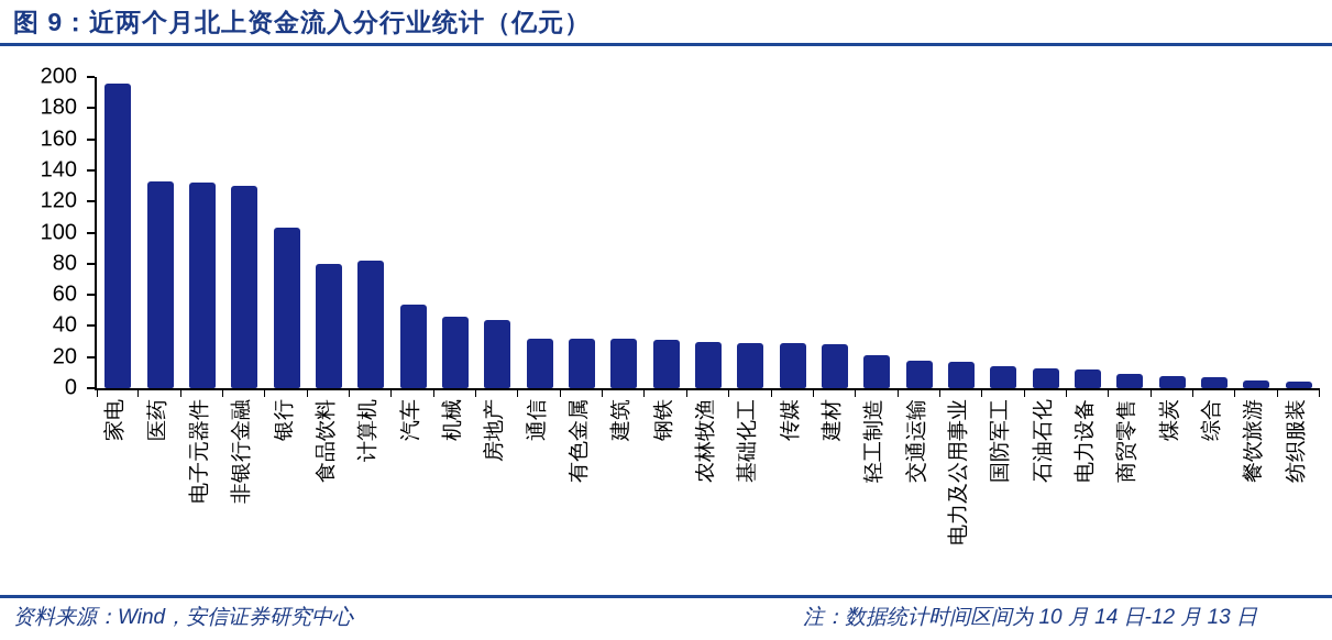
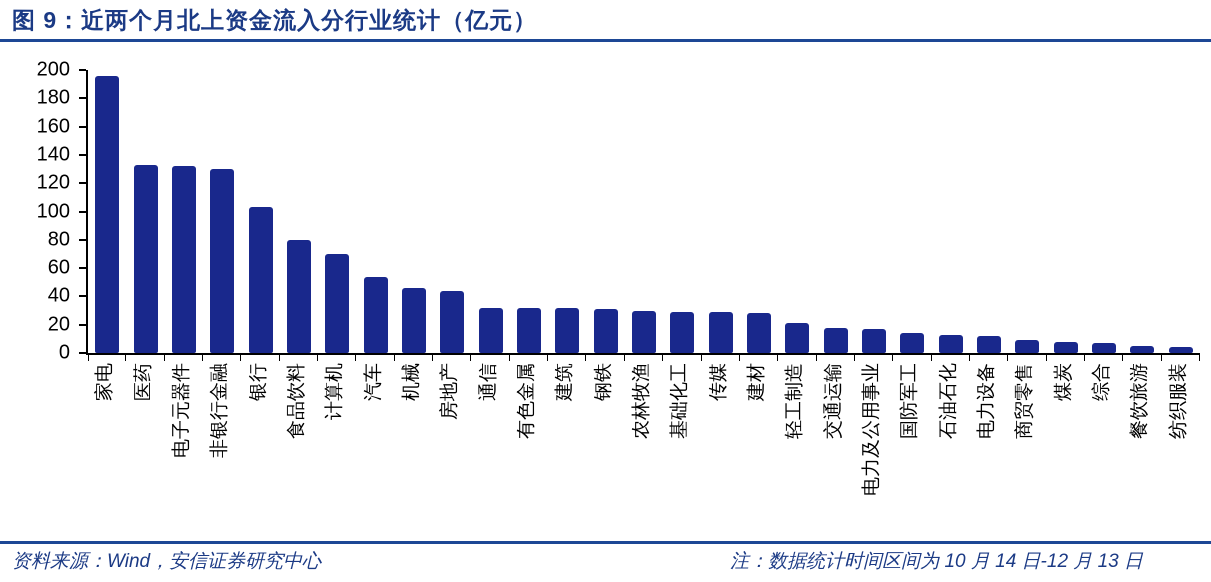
计算机: 82 -> 70
